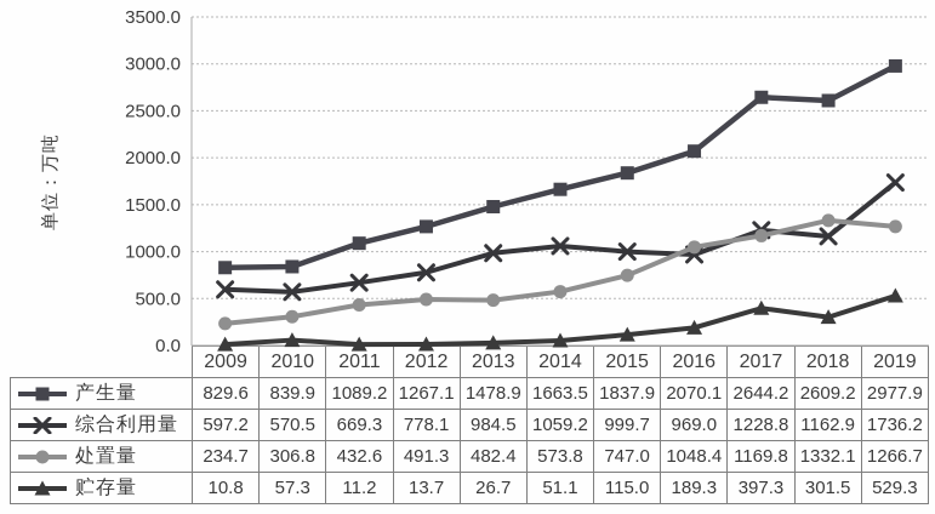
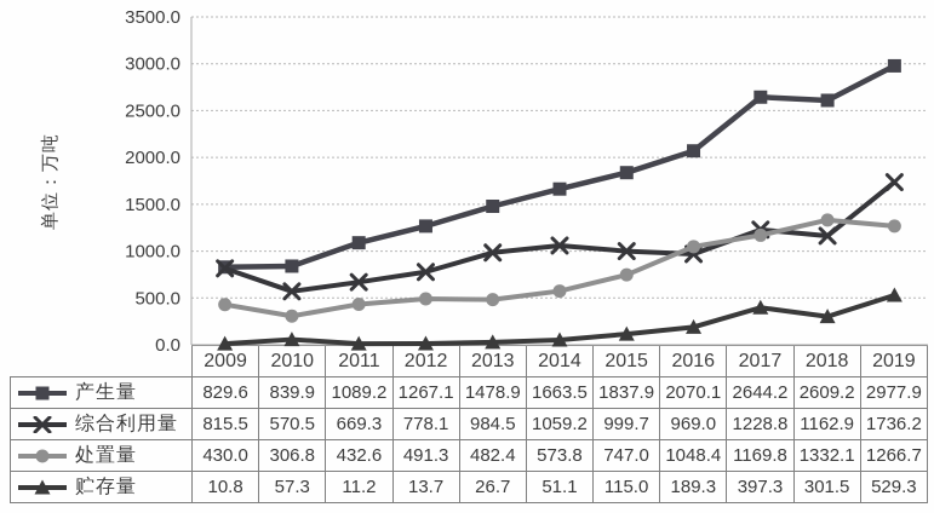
综合利用量/2009: 597.2 -> 815.5
处置量/2009: 234.7 -> 430.0
